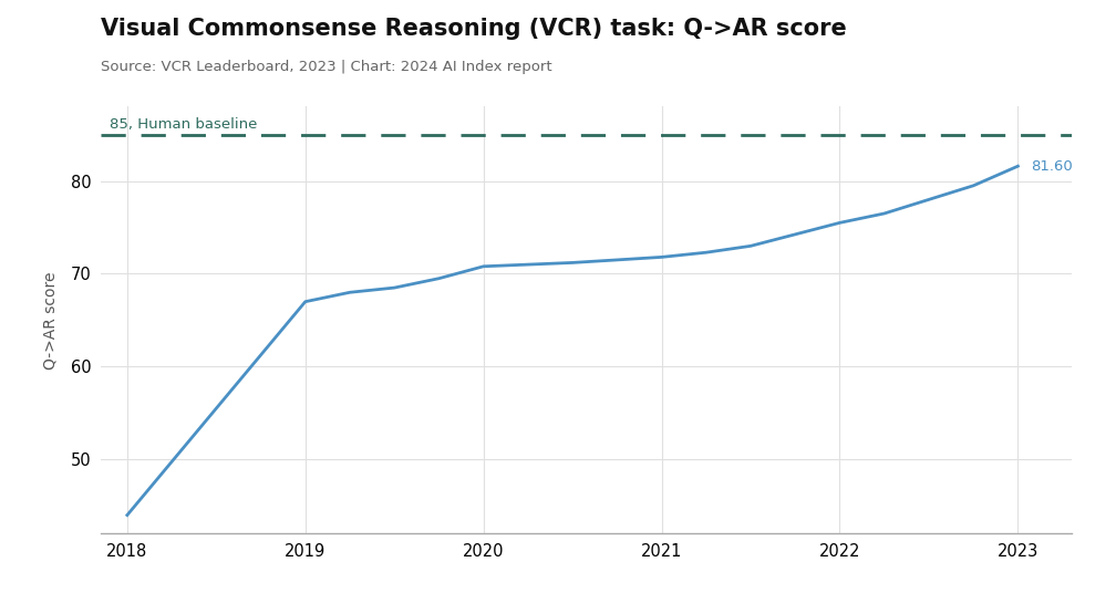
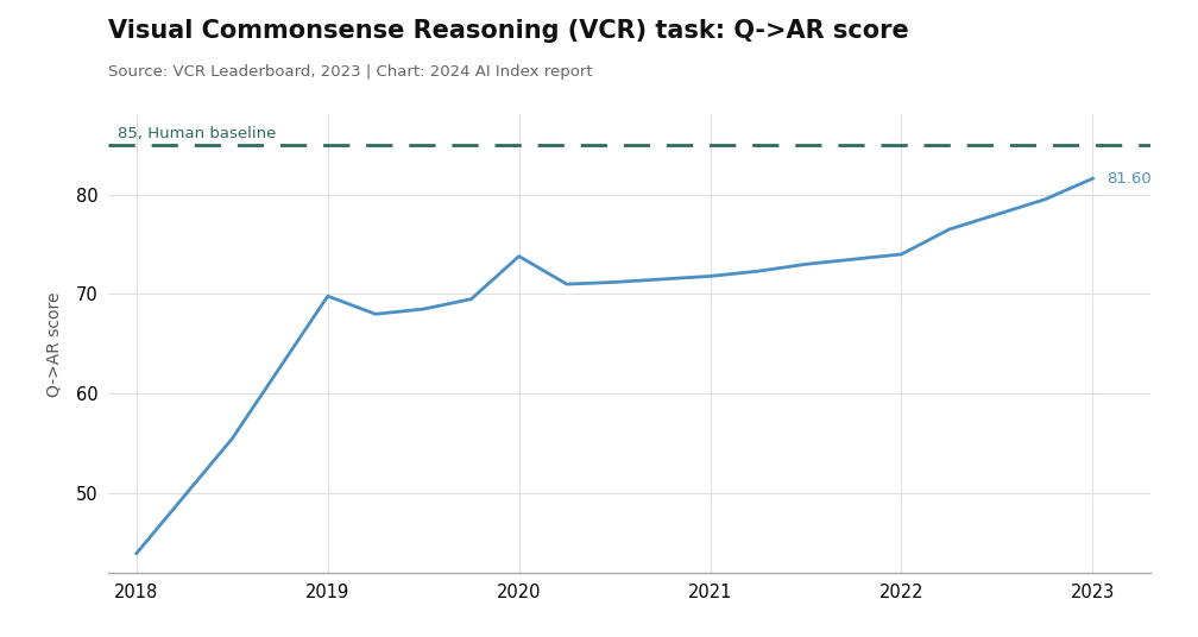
2019: 67.0 -> 69.8
2020: 70.8 -> 73.8
2022: 75.5 -> 74.0
